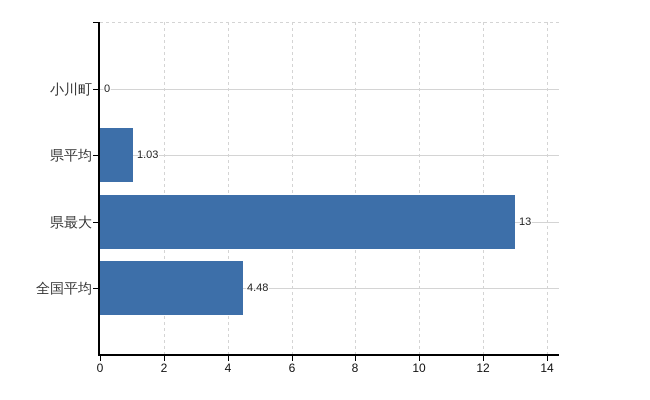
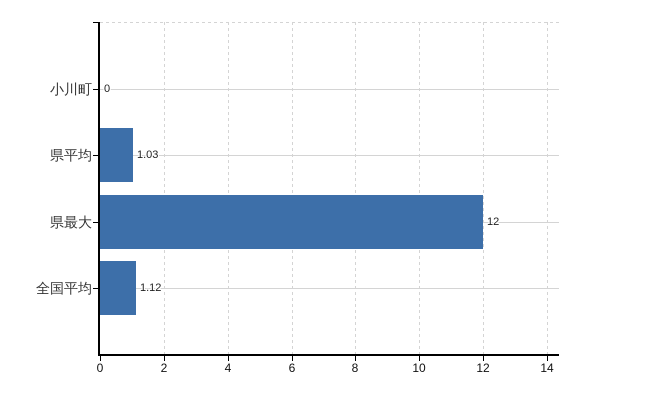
県最大: 13 -> 12
全国平均: 4.48 -> 1.12
